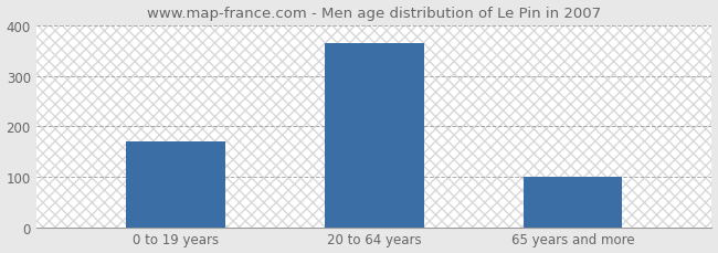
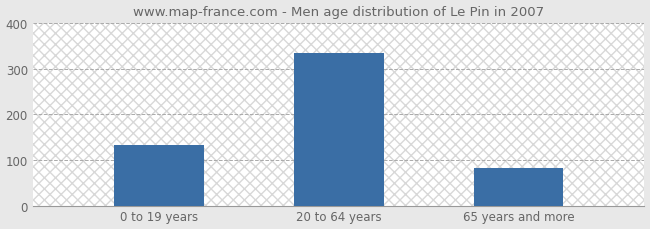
0 to 19 years: 170 -> 133
20 to 64 years: 365 -> 333
65 years and more: 100 -> 83
